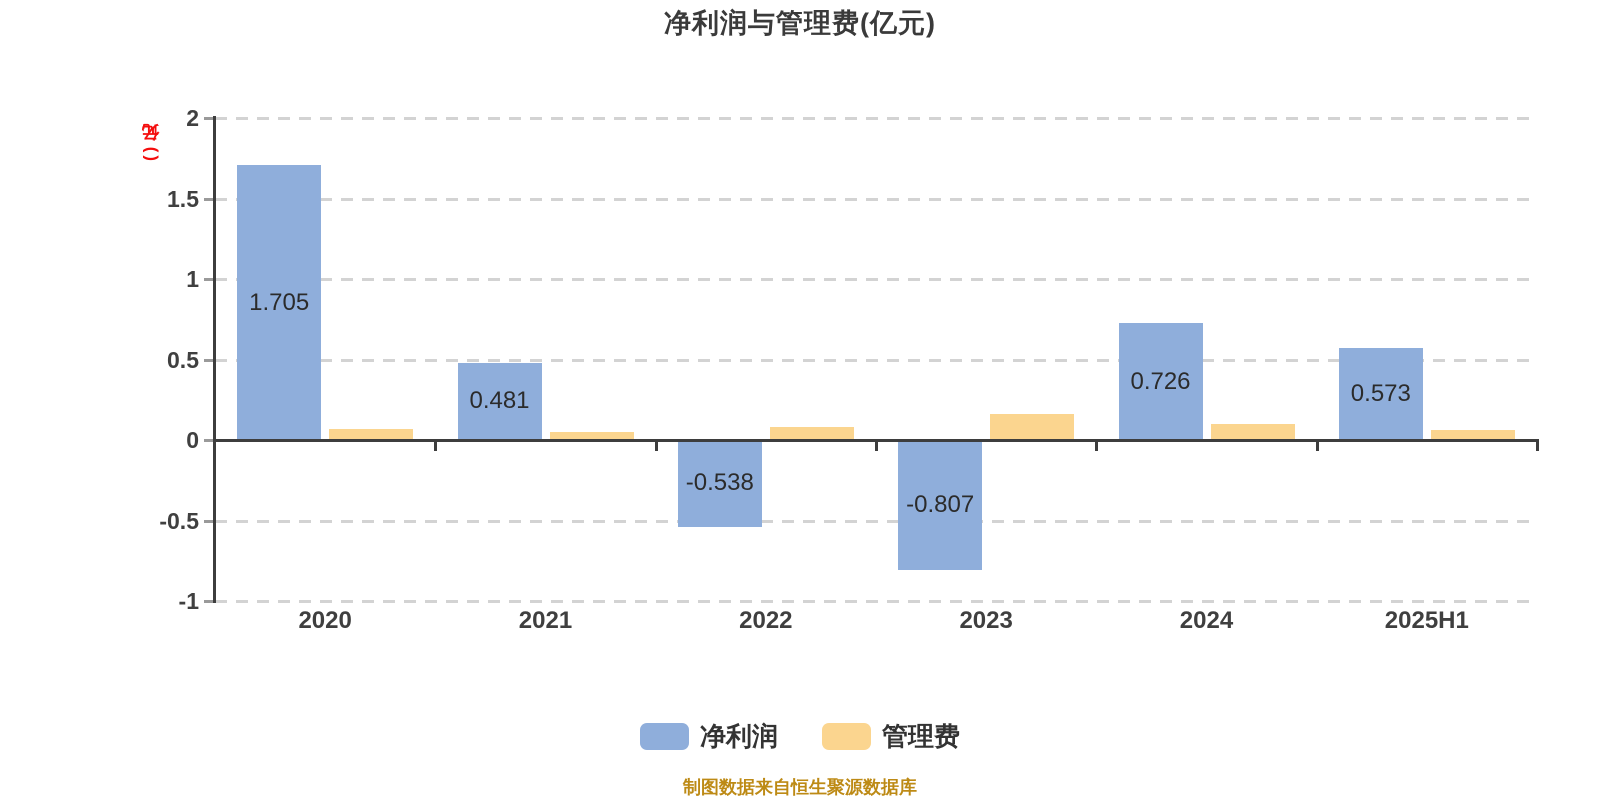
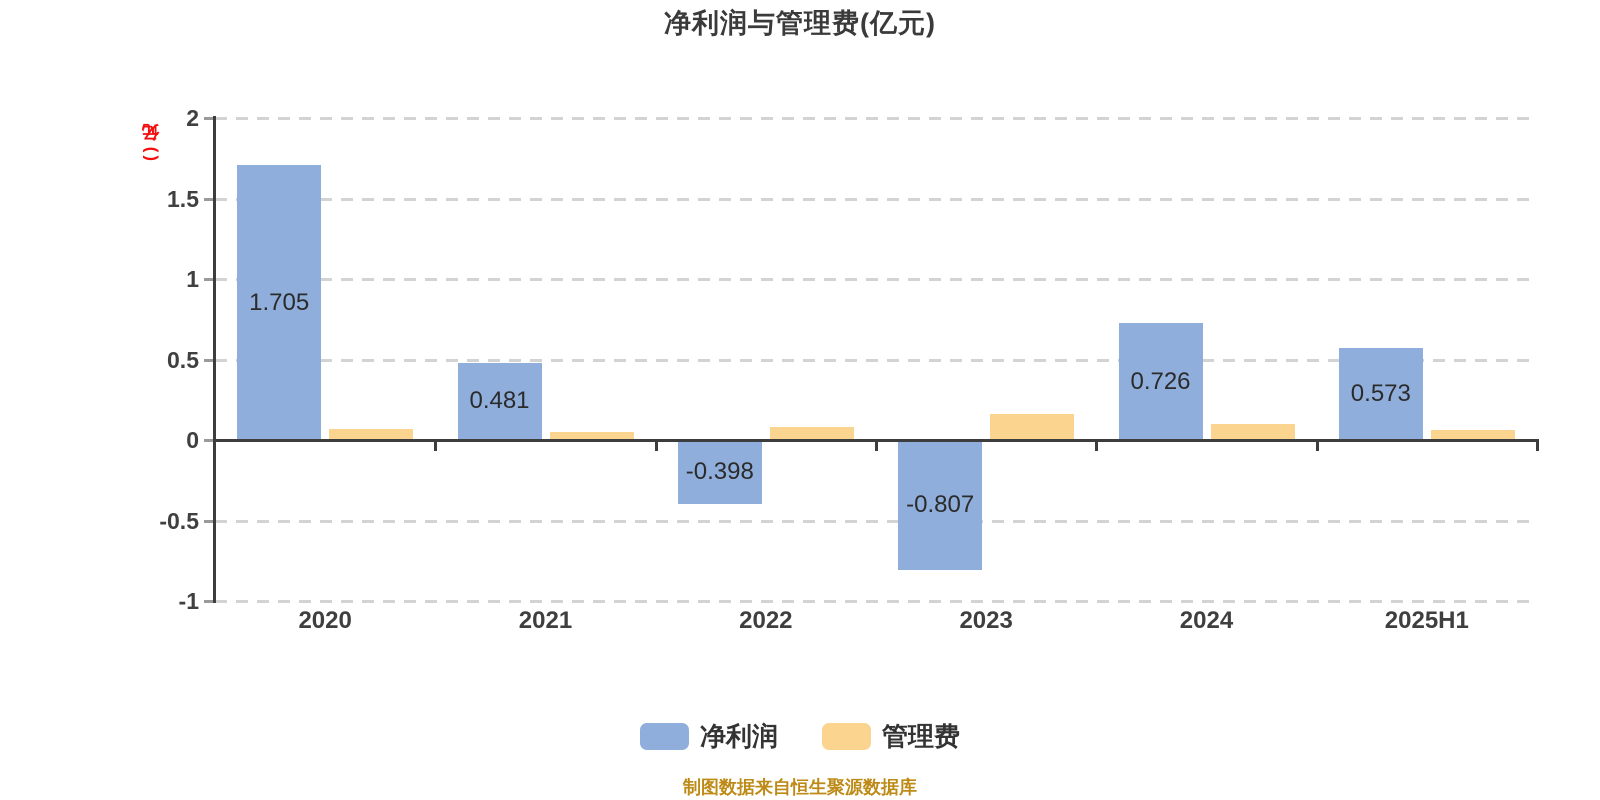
净利润/2022: -0.538 -> -0.398
